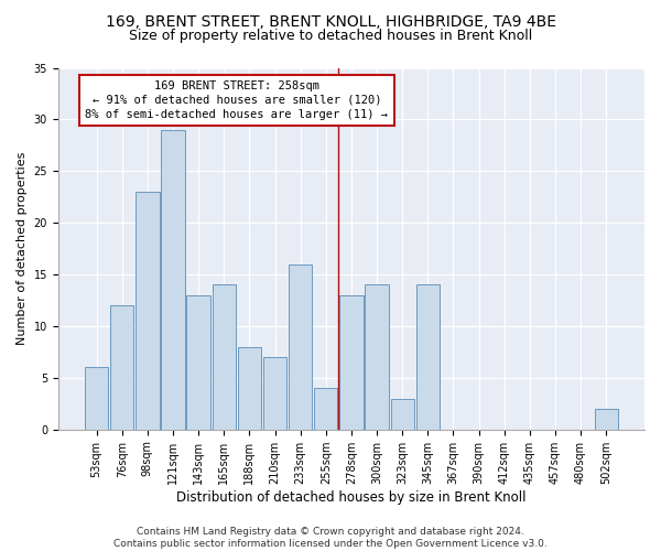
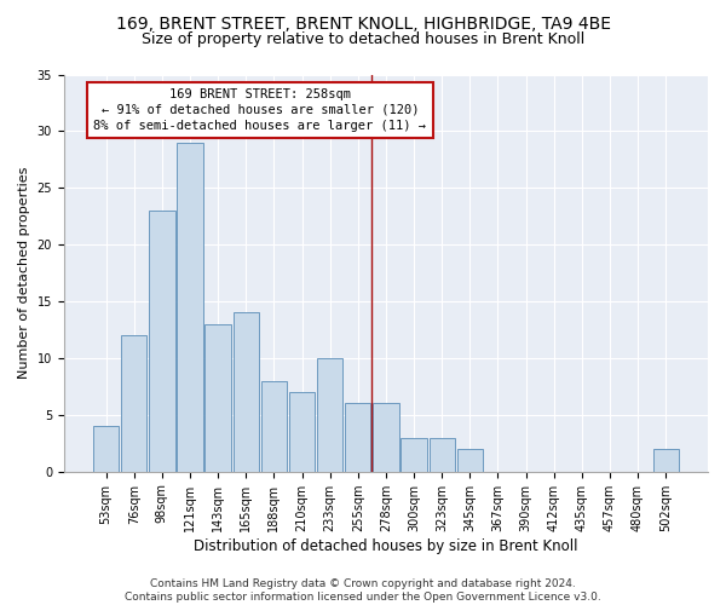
53sqm: 6 -> 4
233sqm: 16 -> 10
255sqm: 4 -> 6
278sqm: 13 -> 6
300sqm: 14 -> 3
345sqm: 14 -> 2
